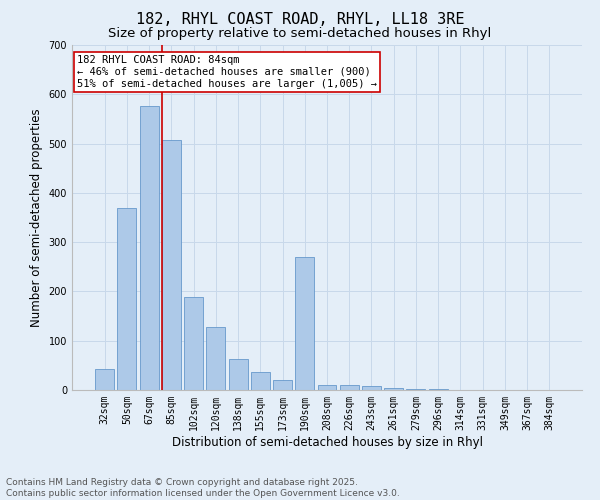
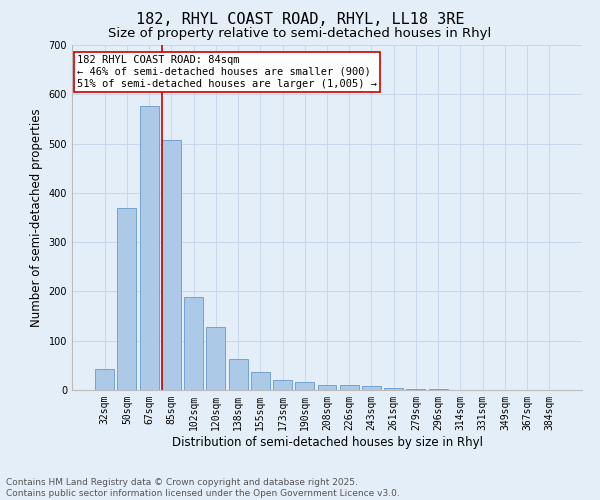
190sqm: 270 -> 16
